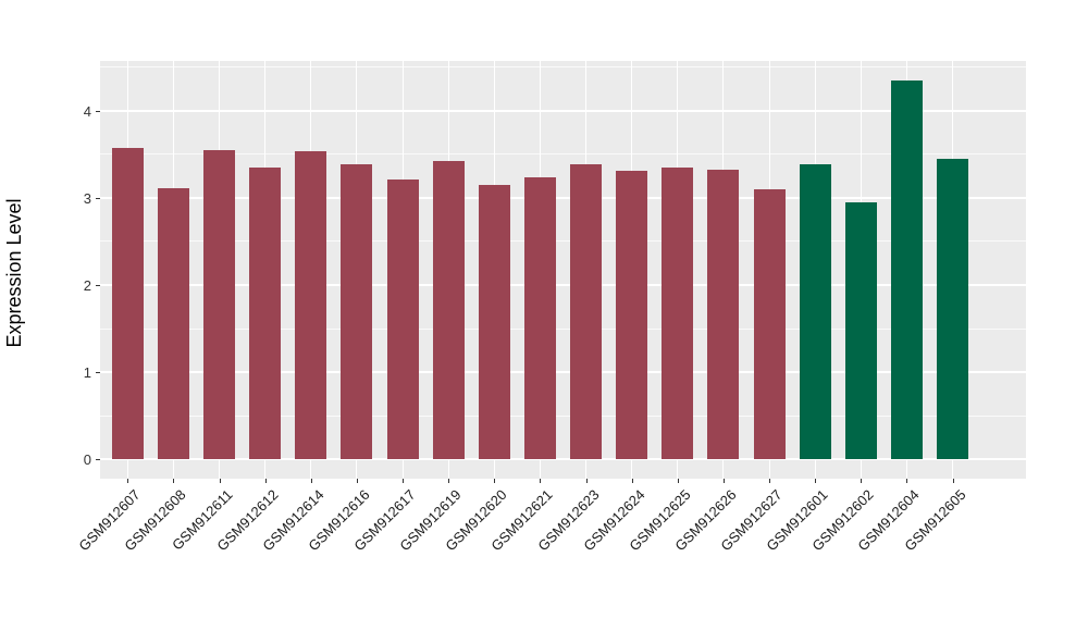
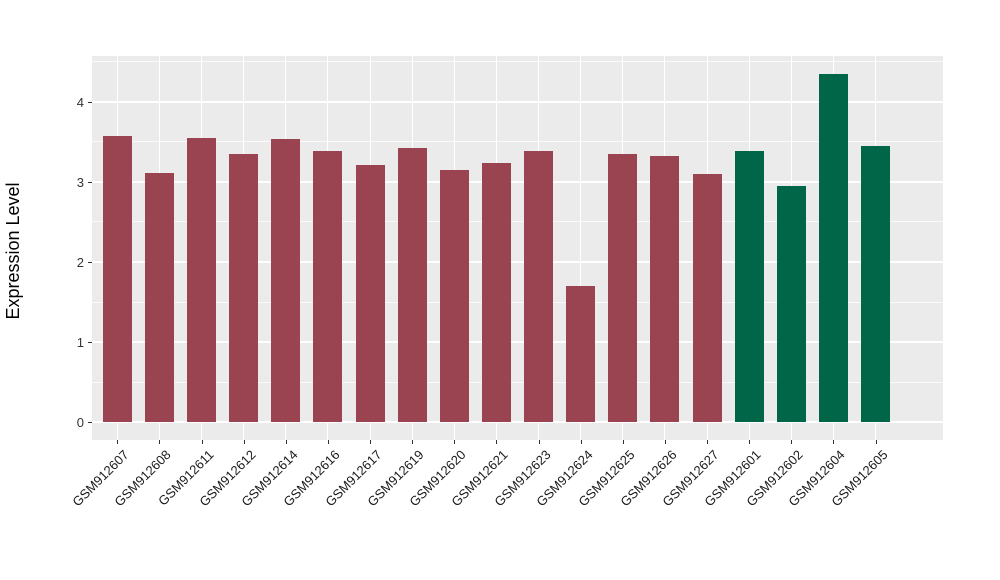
GSM912624: 3.3 -> 1.7
